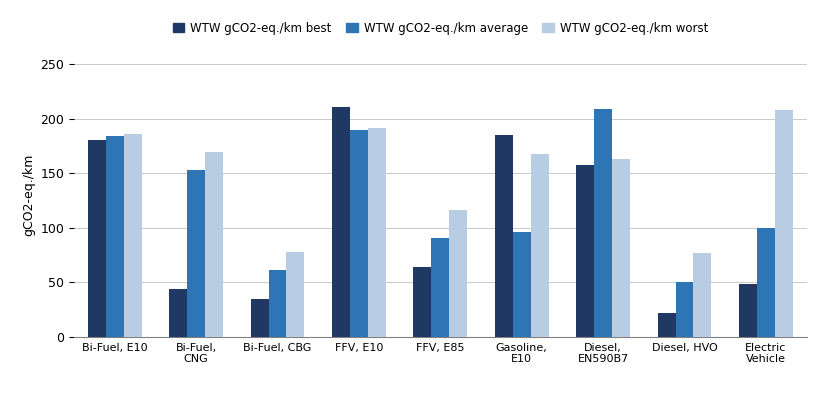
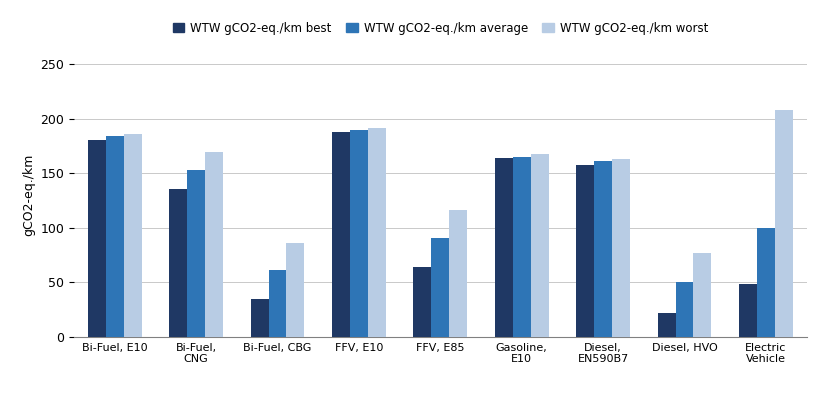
WTW gCO2-eq./km best/Bi-Fuel, CNG: 44 -> 136
WTW gCO2-eq./km worst/Bi-Fuel, CBG: 78 -> 86
WTW gCO2-eq./km best/FFV, E10: 211 -> 188
WTW gCO2-eq./km best/Gasoline, E10: 185 -> 164
WTW gCO2-eq./km average/Gasoline, E10: 96 -> 165
WTW gCO2-eq./km average/Diesel, EN590B7: 209 -> 161
